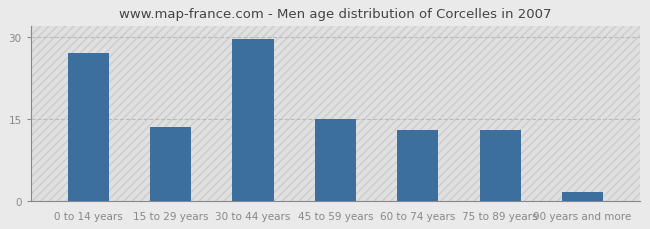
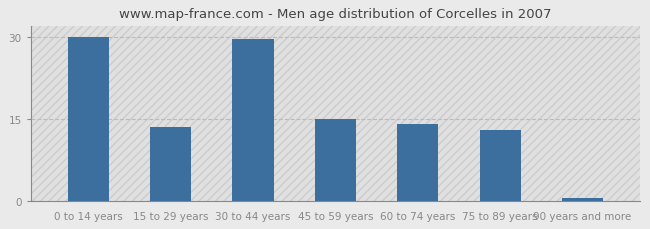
0 to 14 years: 27.0 -> 30.0
60 to 74 years: 13.0 -> 14.0
90 years and more: 1.6 -> 0.5
